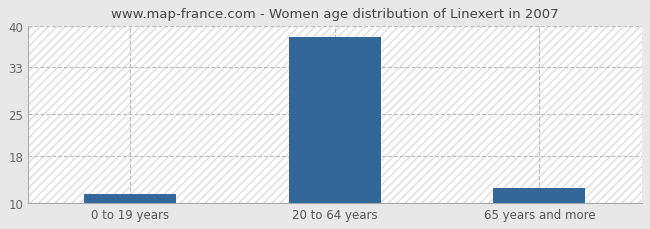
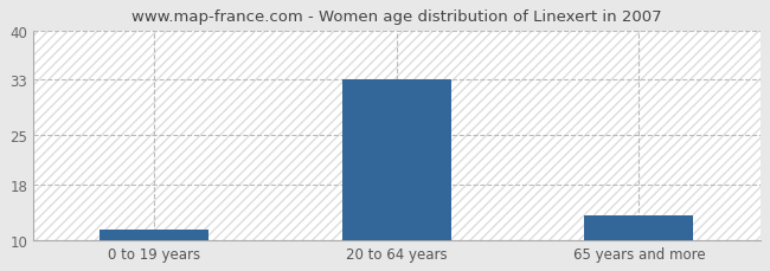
20 to 64 years: 38.0 -> 33.0
65 years and more: 12.5 -> 13.6
